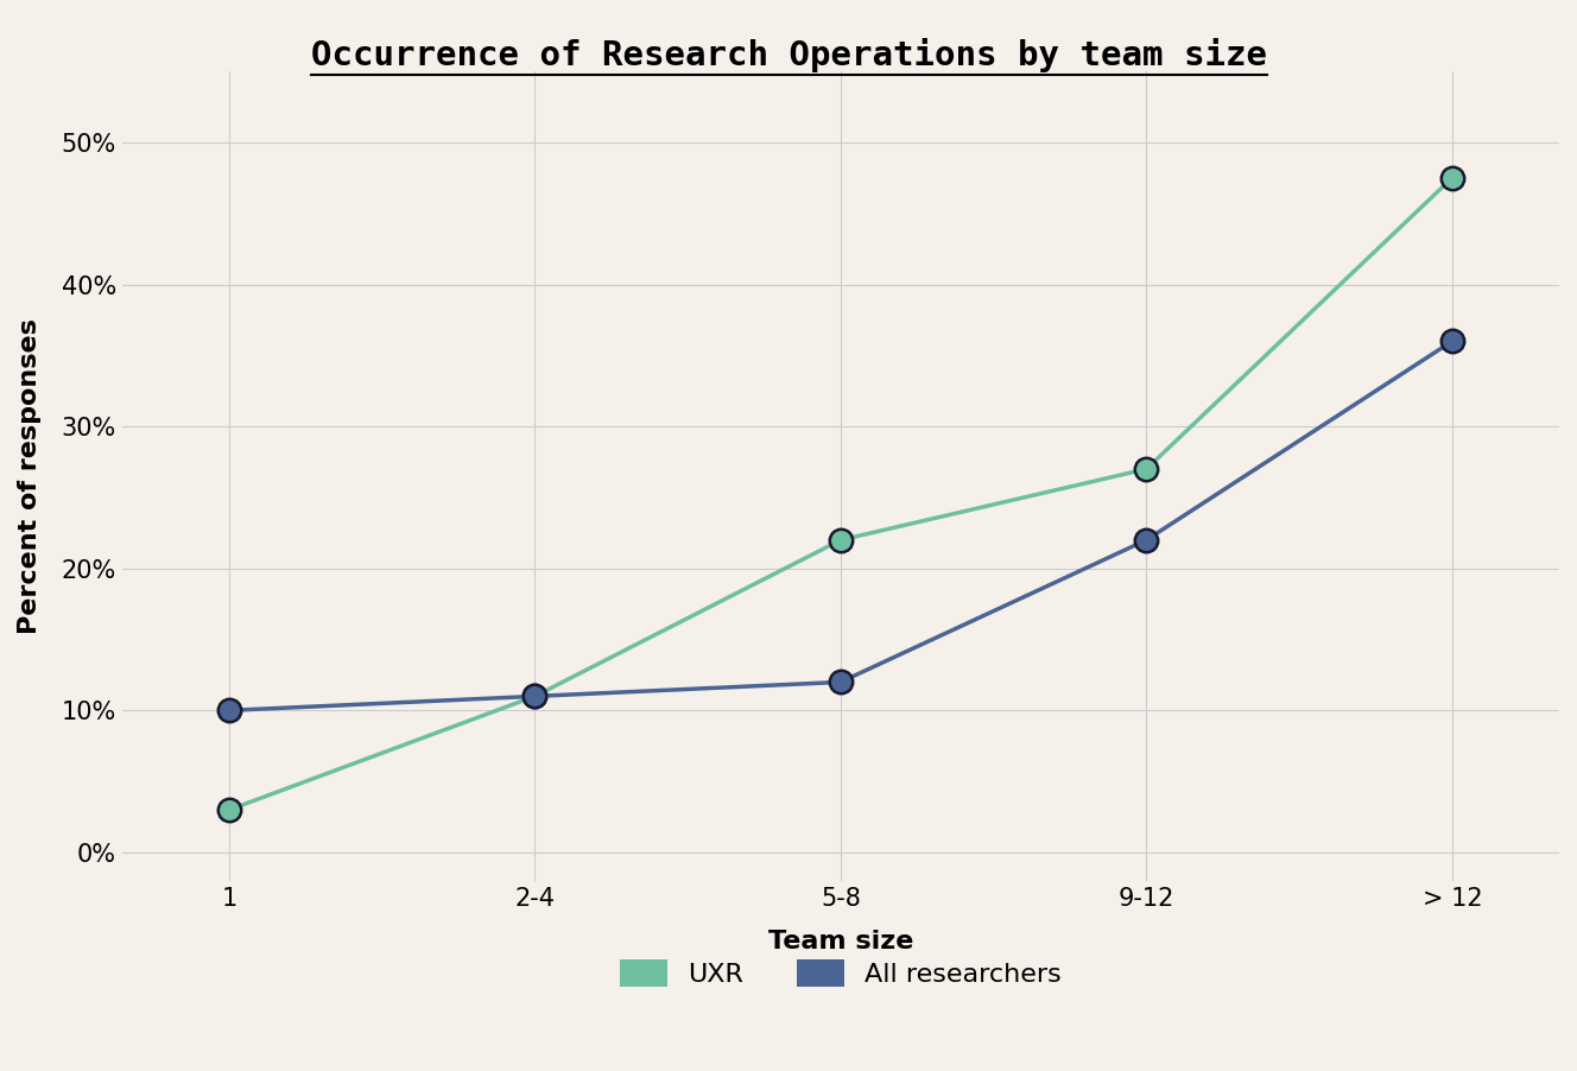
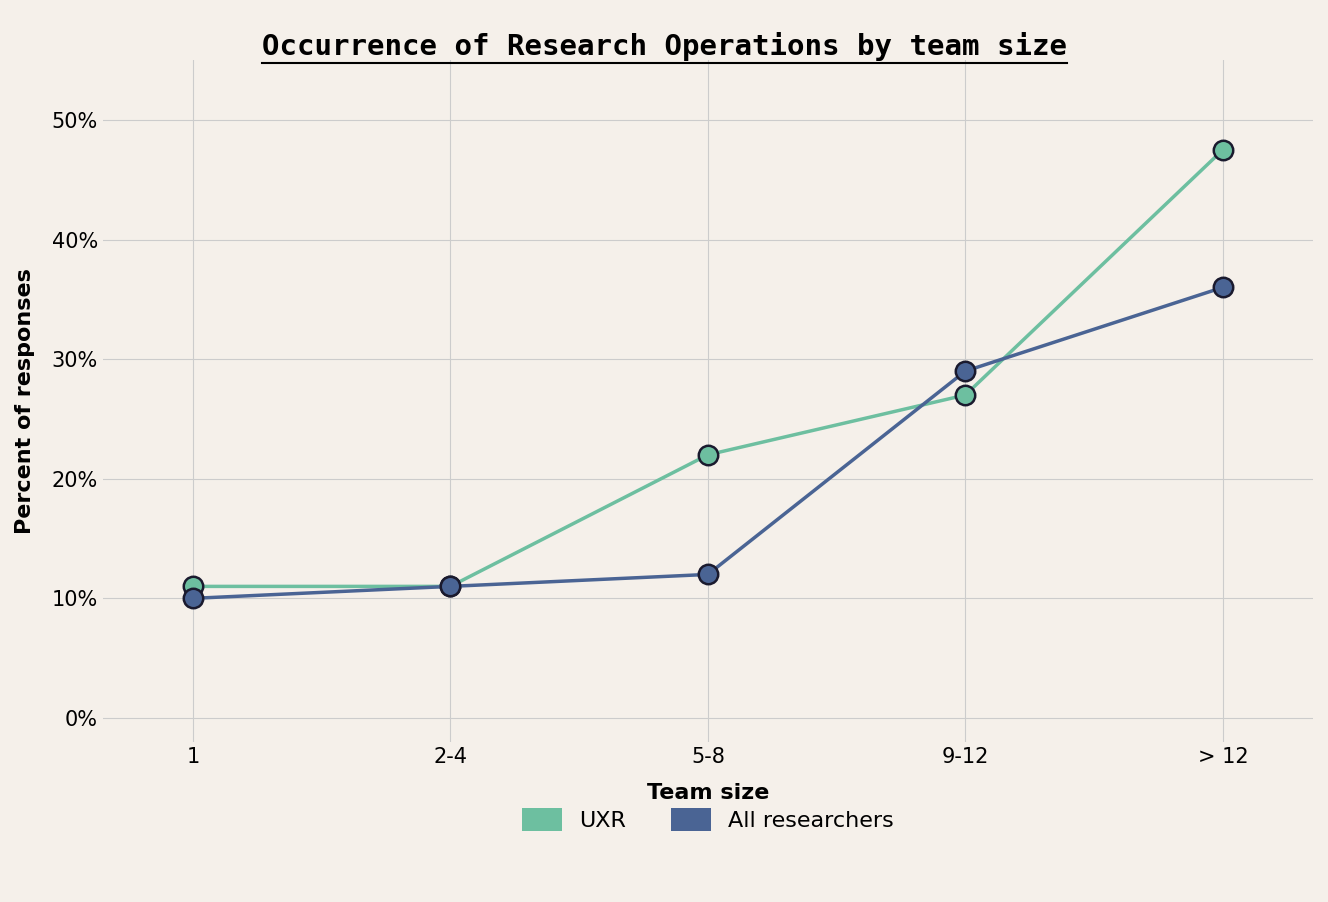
UXR/1: 3.0% -> 11.0%
All researchers/9-12: 22% -> 29%
